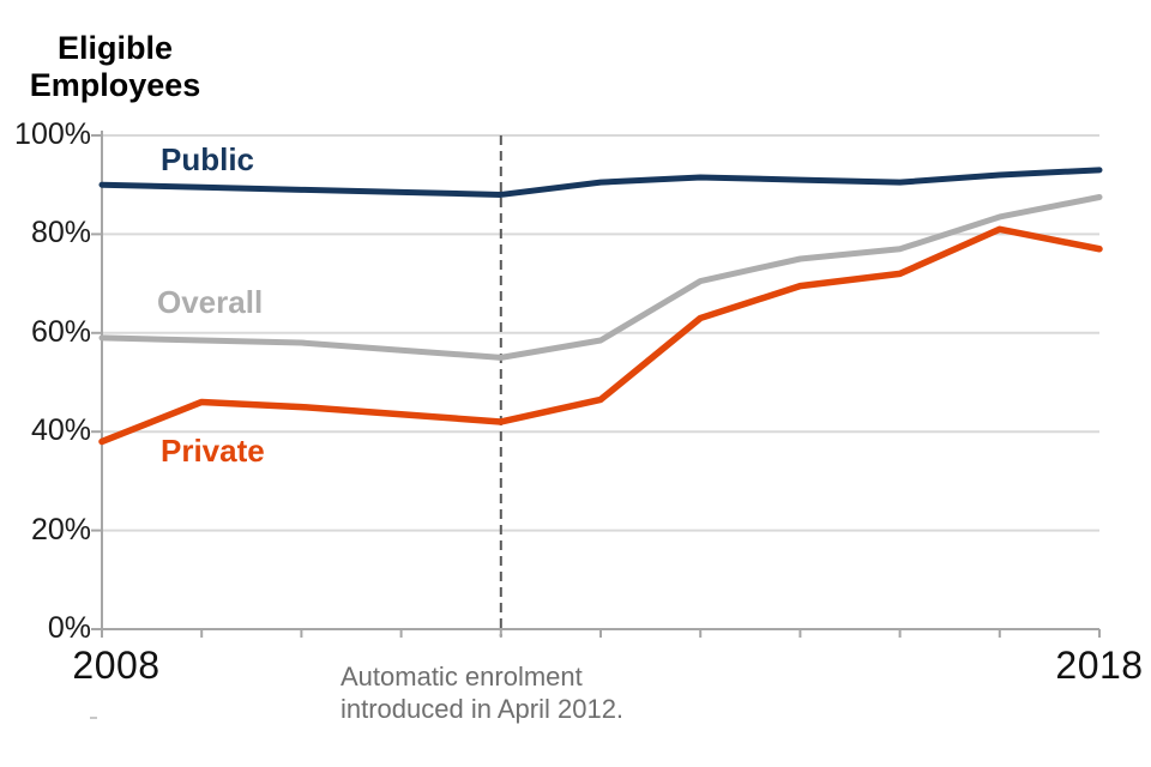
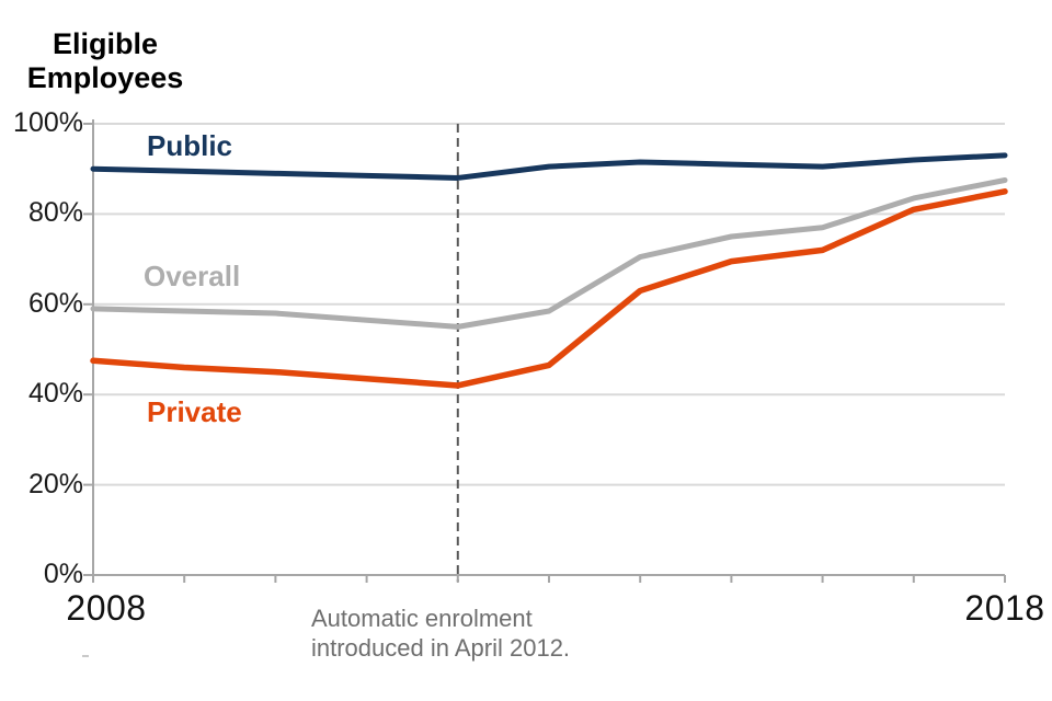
Private/2008: 38% -> 48%
Private/2018: 77% -> 85%
